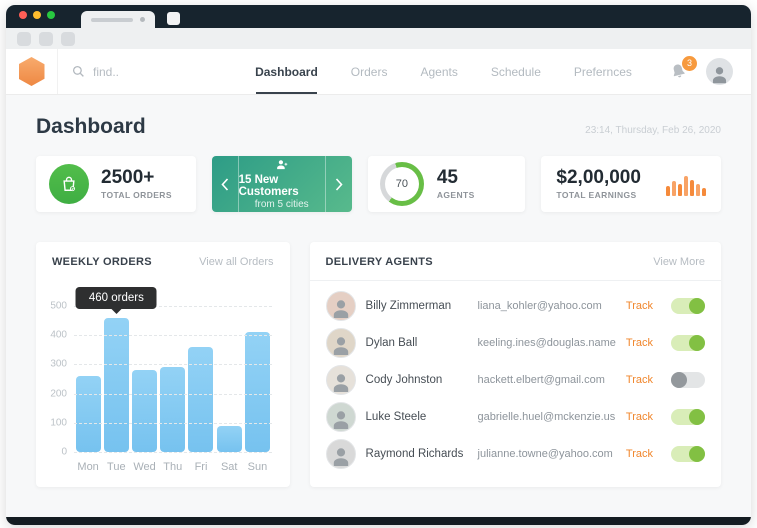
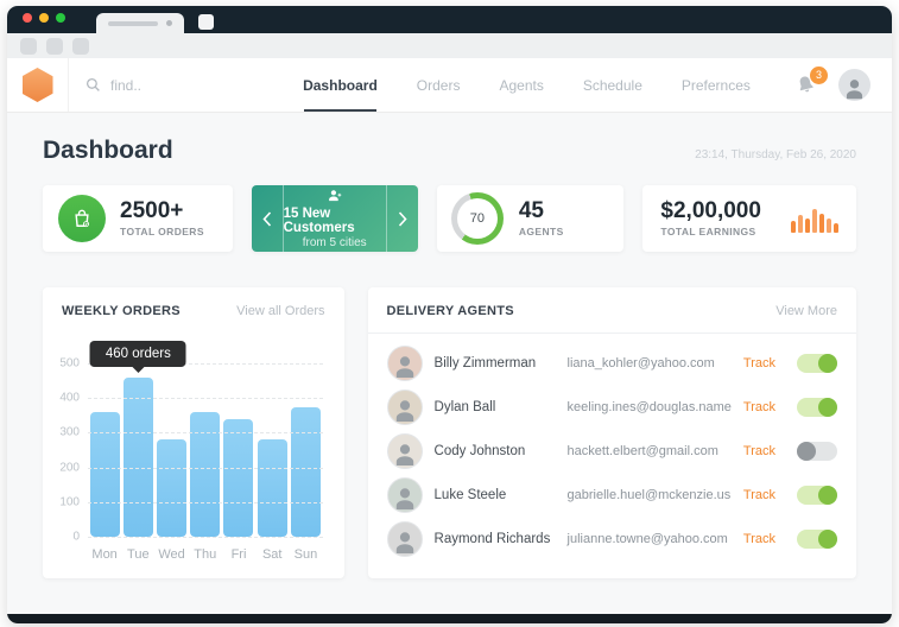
Mon: 260 -> 360
Thu: 290 -> 360
Fri: 360 -> 340
Sat: 90 -> 280
Sun: 410 -> 380
